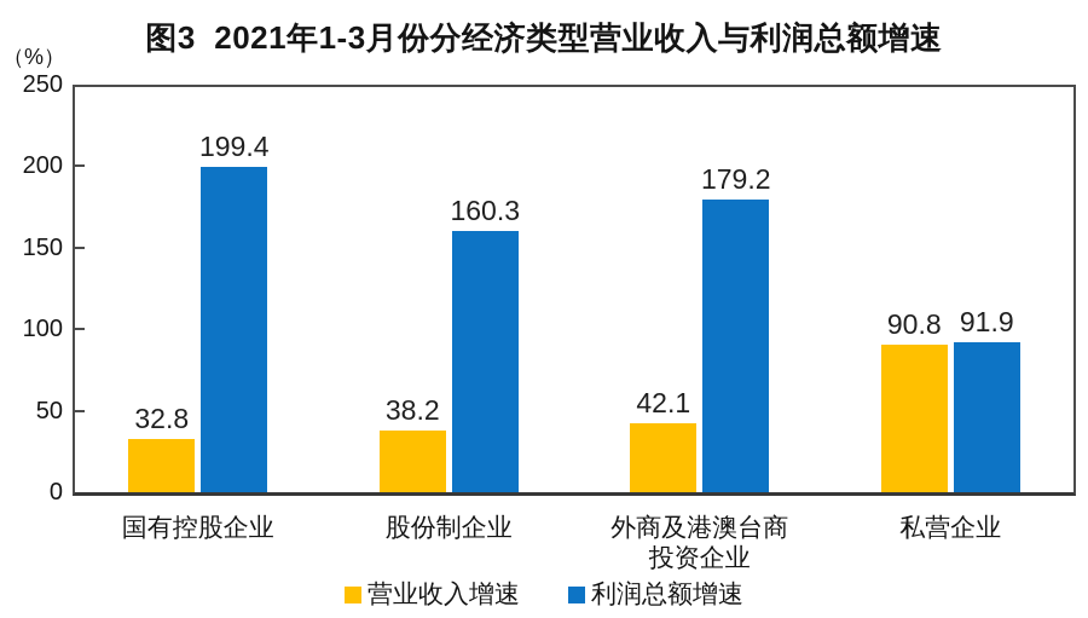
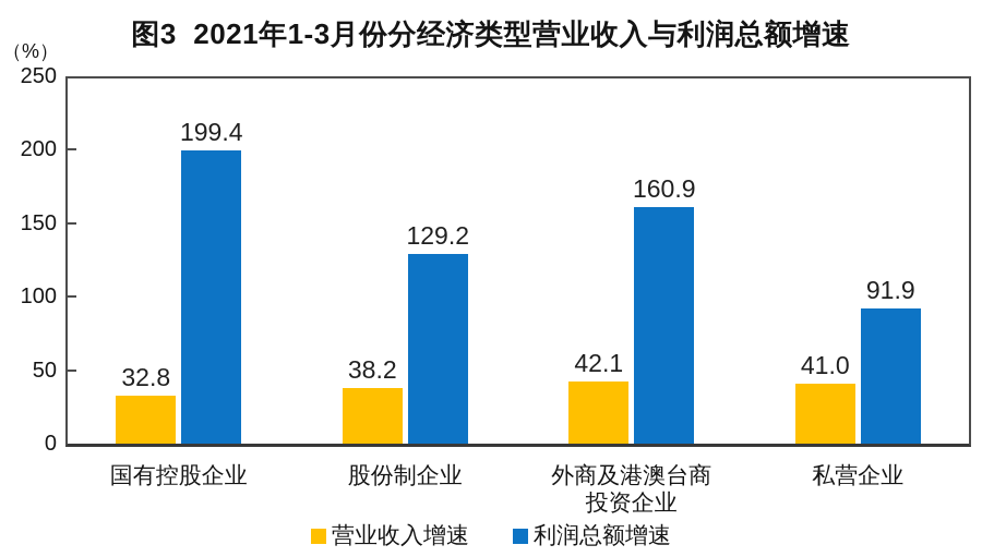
利润总额增速/股份制企业: 160.3 -> 129.2
利润总额增速/外商及港澳台商 投资企业: 179.2 -> 160.9
营业收入增速/私营企业: 90.8 -> 41.0
